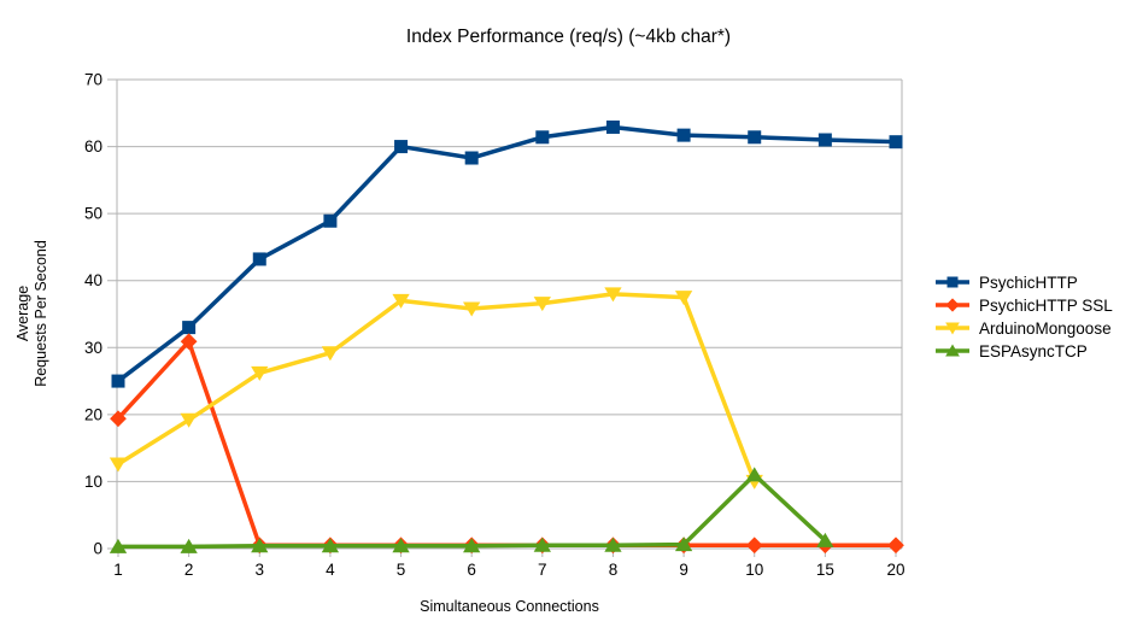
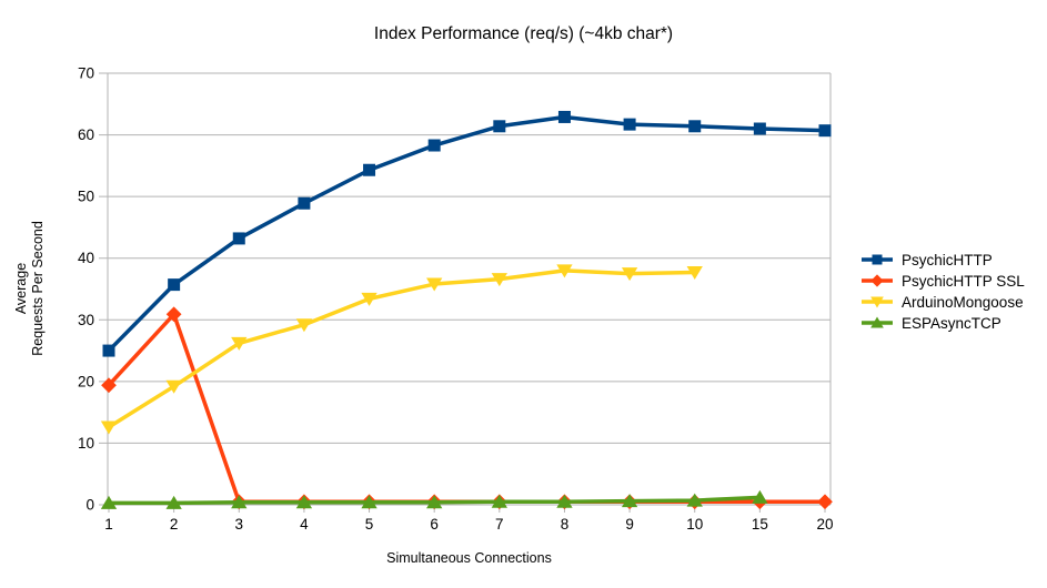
PsychicHTTP/2: 33 -> 36
PsychicHTTP/5: 60 -> 54
ArduinoMongoose/5: 37 -> 33
ArduinoMongoose/10: 10 -> 38
ESPAsyncTCP/10: 11 -> 1
